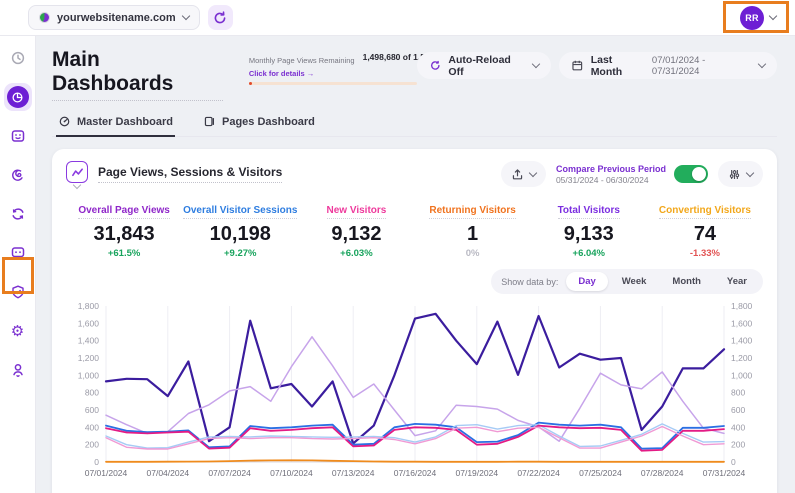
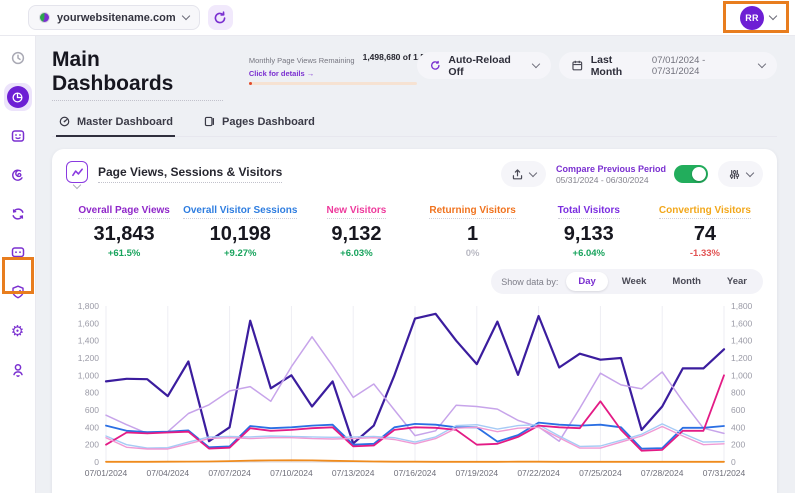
New Visitors/07/01/2024: 400 -> 200
Overall Page Views/07/10/2024: 900 -> 1000
Overall Visitor Sessions/07/19/2024: 200 -> 400
New Visitors/07/25/2024: 400 -> 700
New Visitors/07/31/2024: 400 -> 1000
